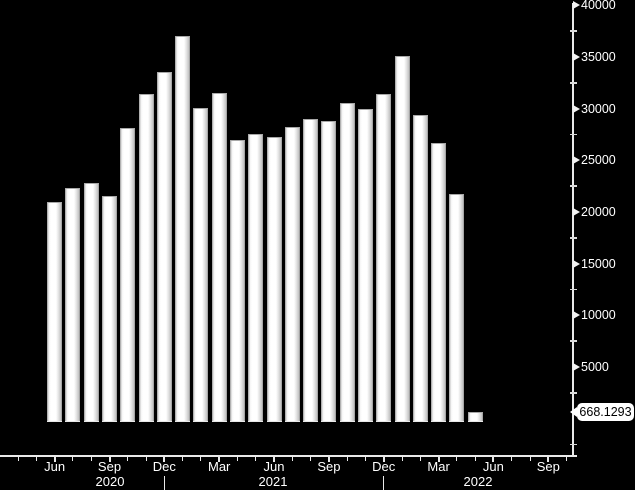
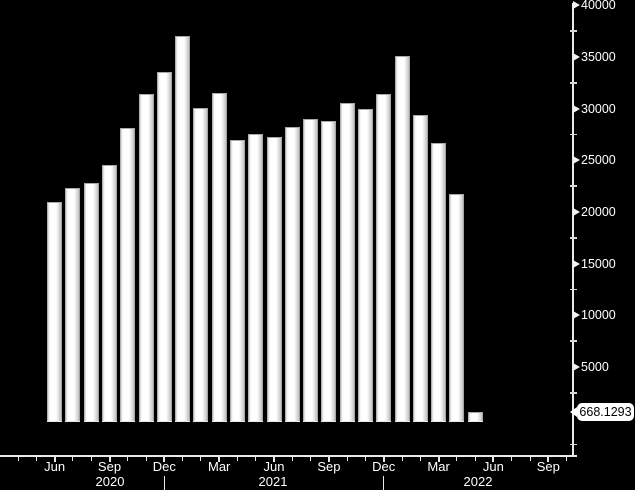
Sep 2020: 21500 -> 24500
